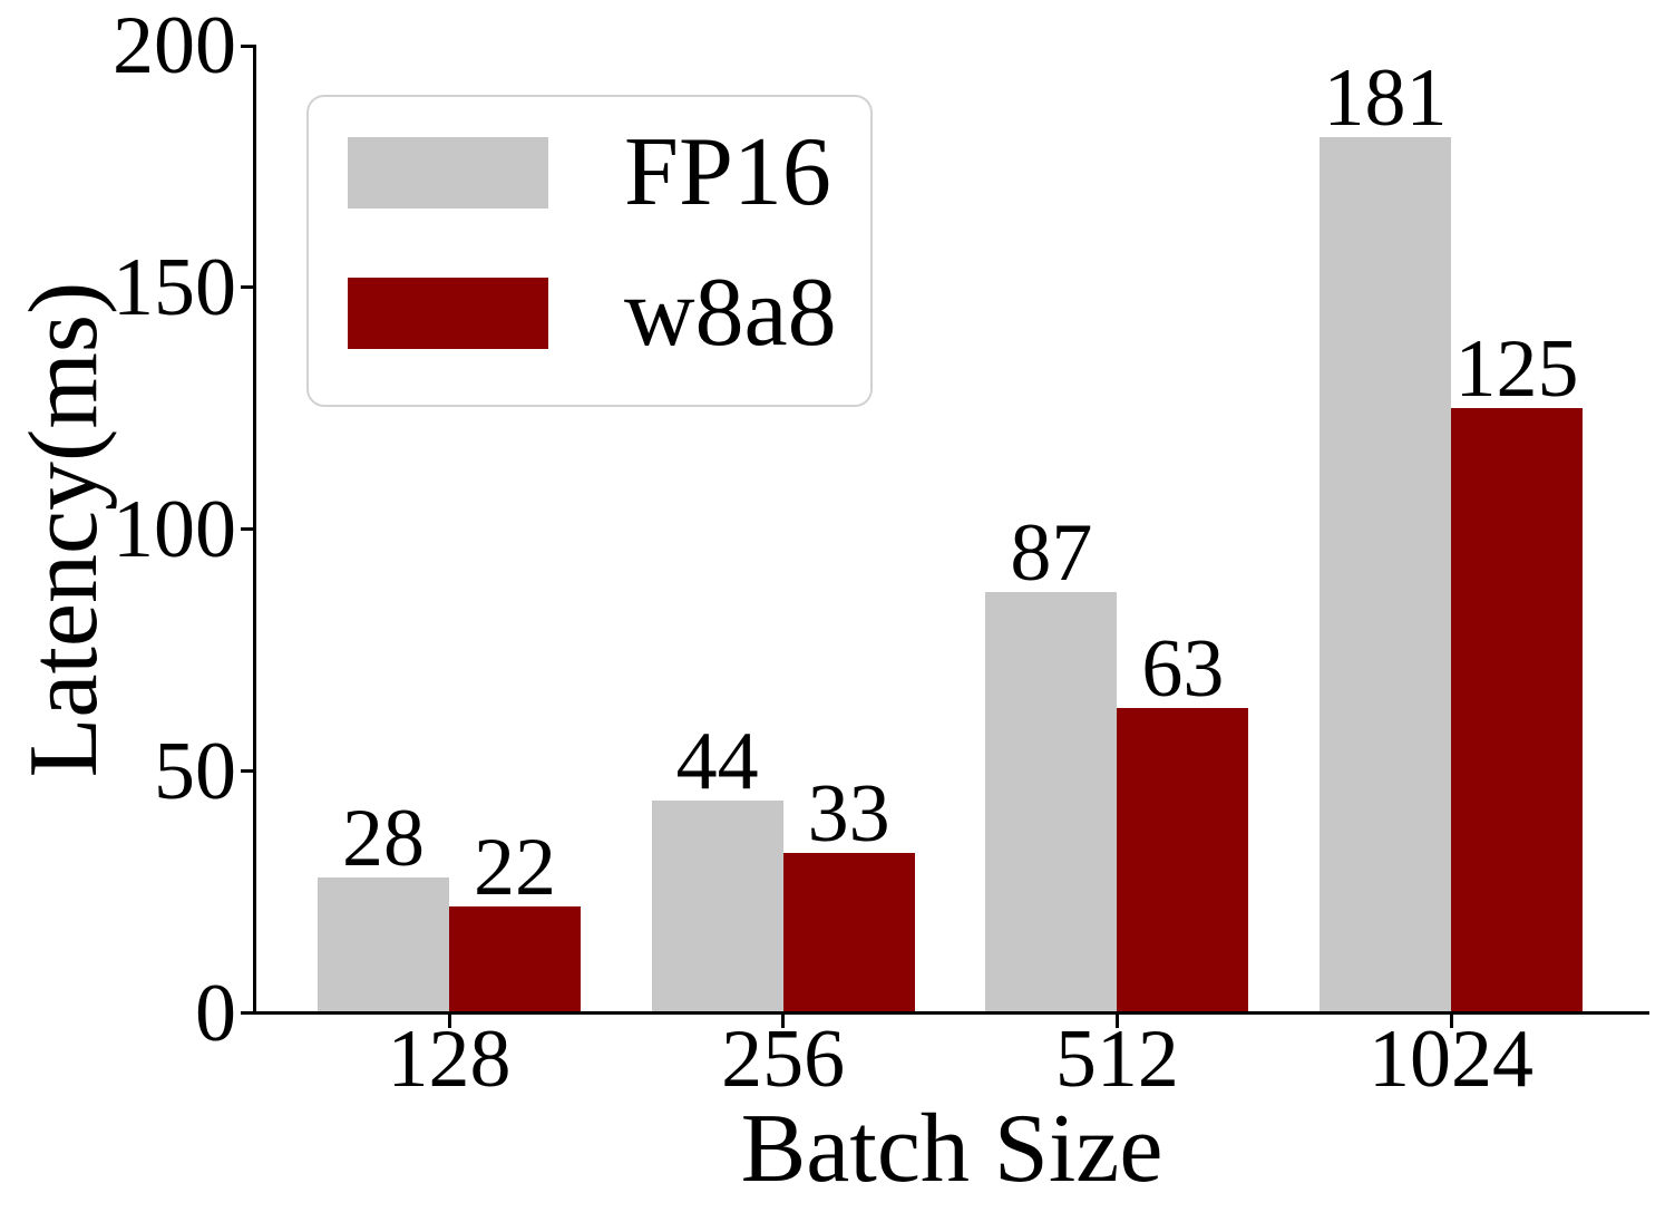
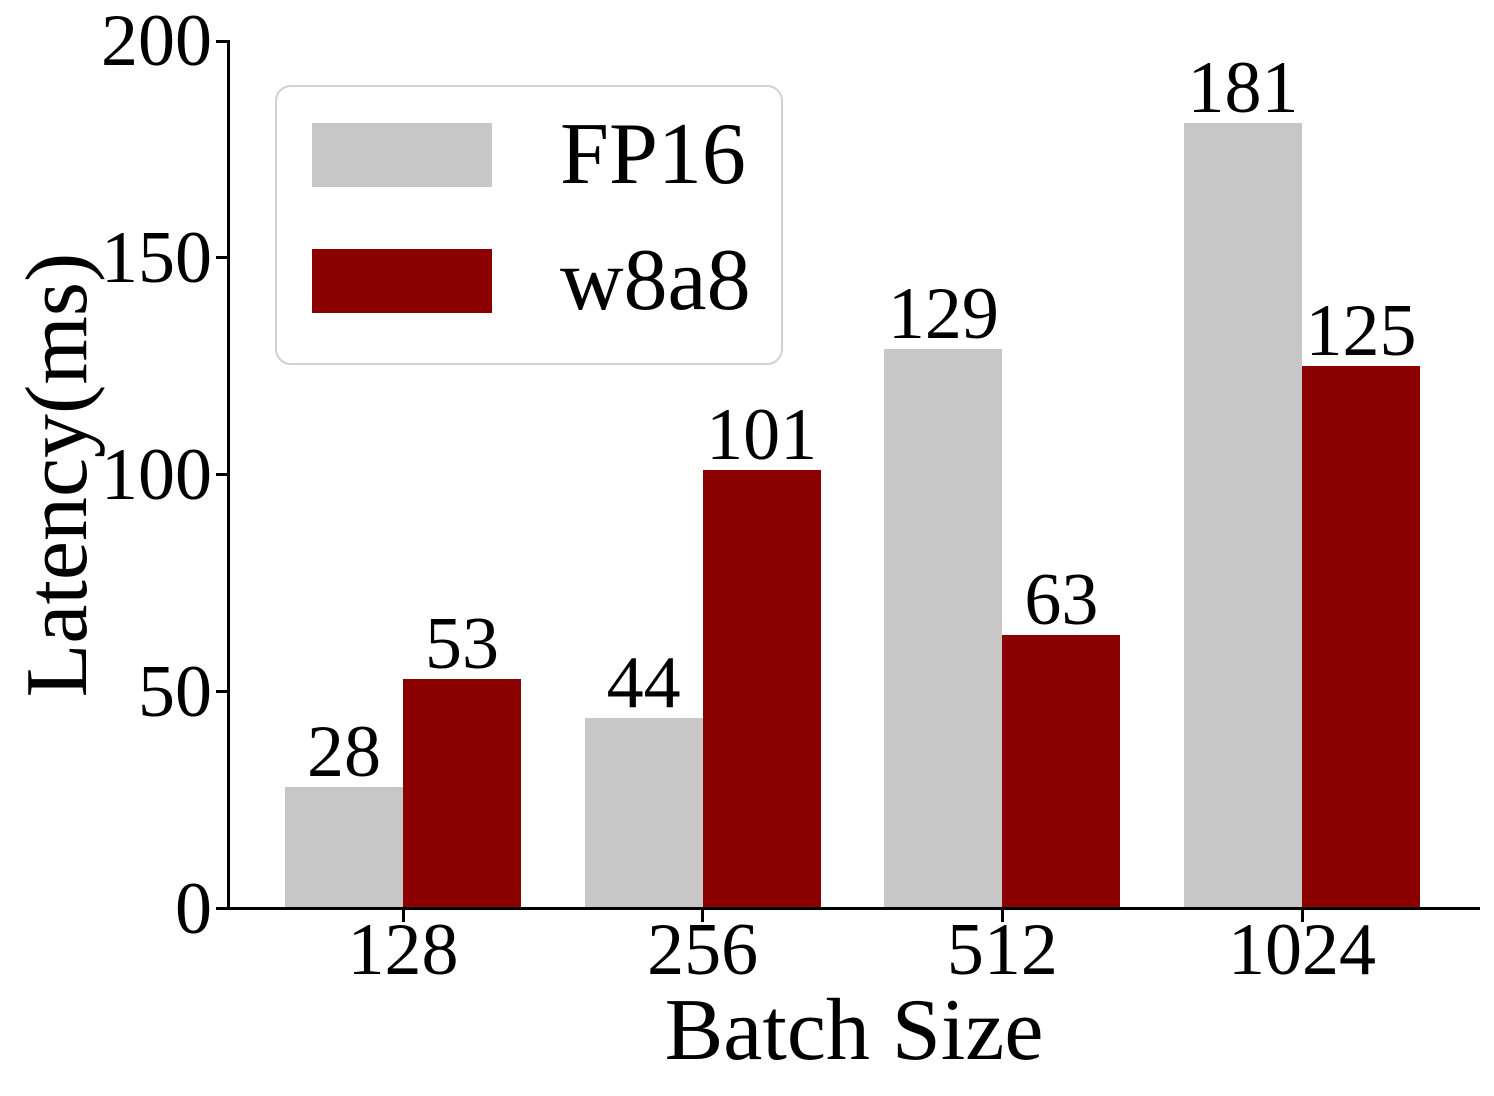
w8a8/128: 22 -> 53
w8a8/256: 33 -> 101
FP16/512: 87 -> 129
